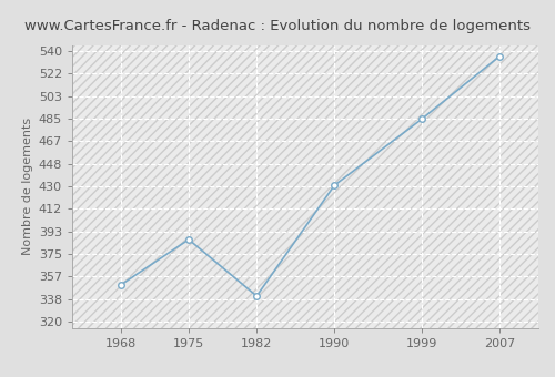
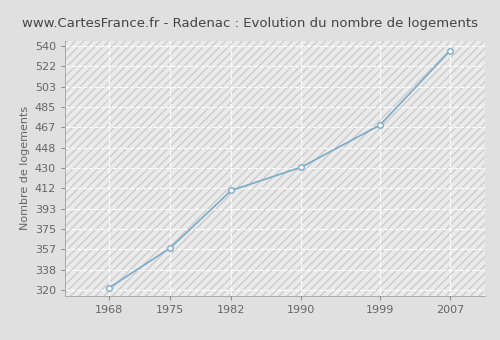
1968: 350 -> 322
1975: 387 -> 358
1982: 341 -> 410
1999: 485 -> 469
